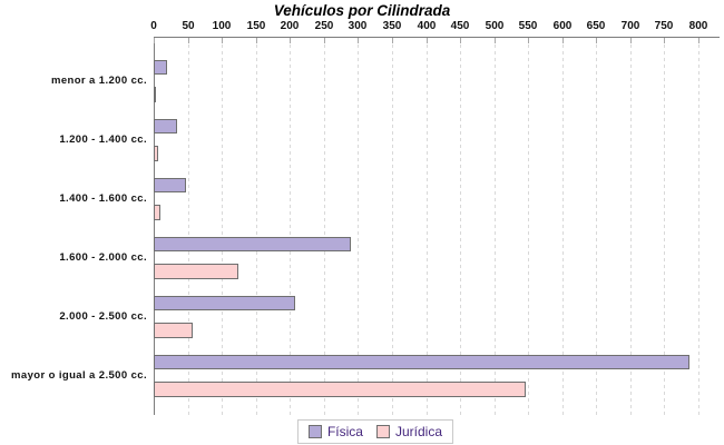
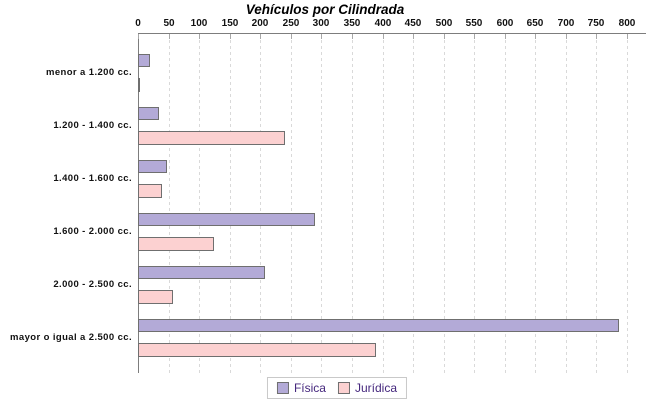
Jurídica/1.200 - 1.400 cc.: 10 -> 240
Jurídica/1.400 - 1.600 cc.: 10 -> 40
Jurídica/mayor o igual a 2.500 cc.: 550 -> 390
